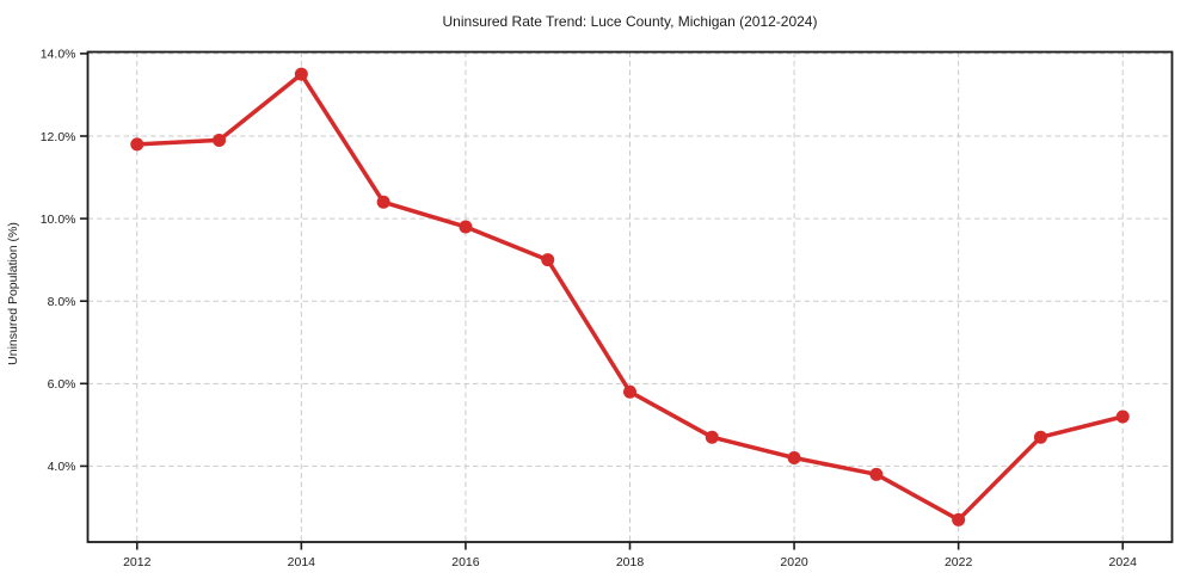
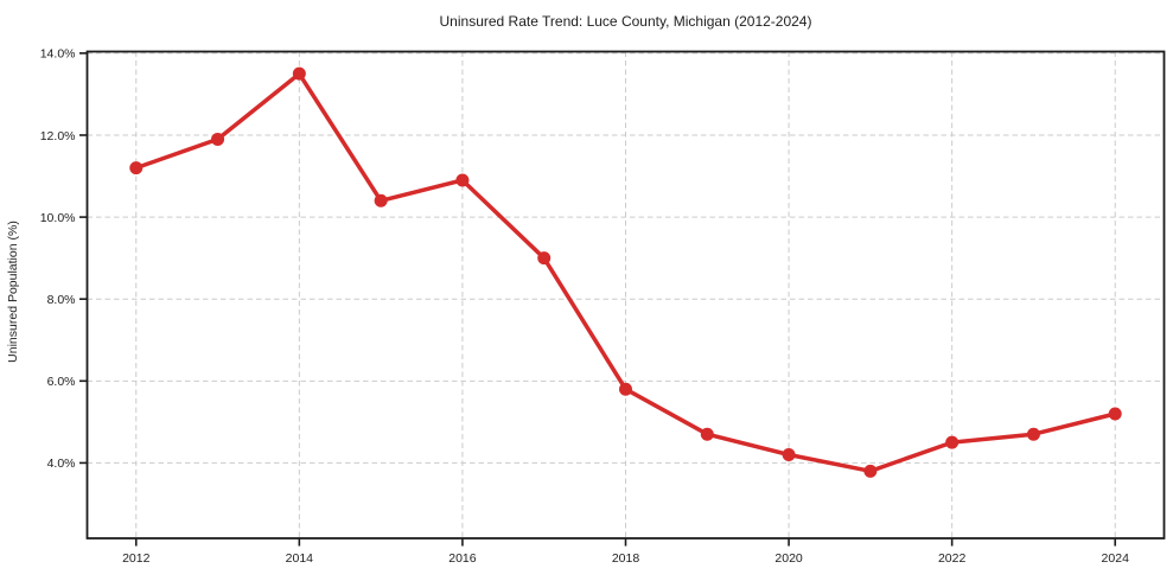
2012: 11.8% -> 11.2%
2016: 9.8% -> 10.9%
2022: 2.7% -> 4.5%
